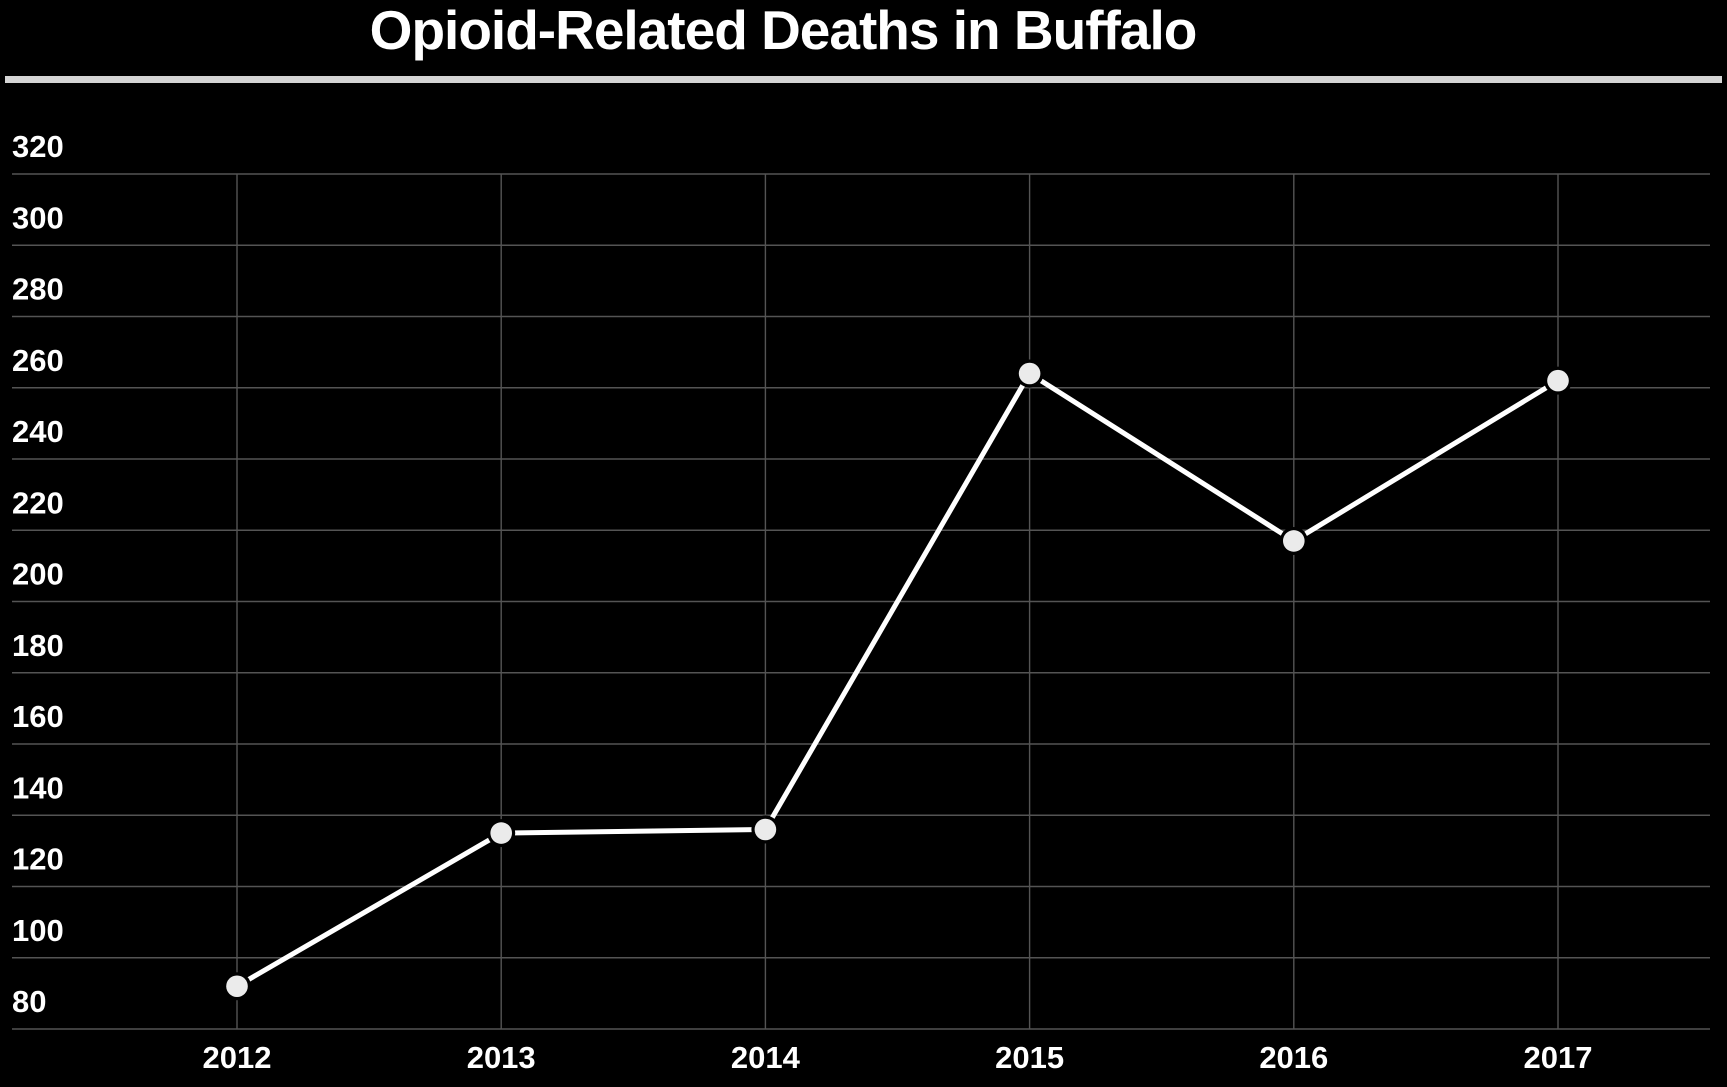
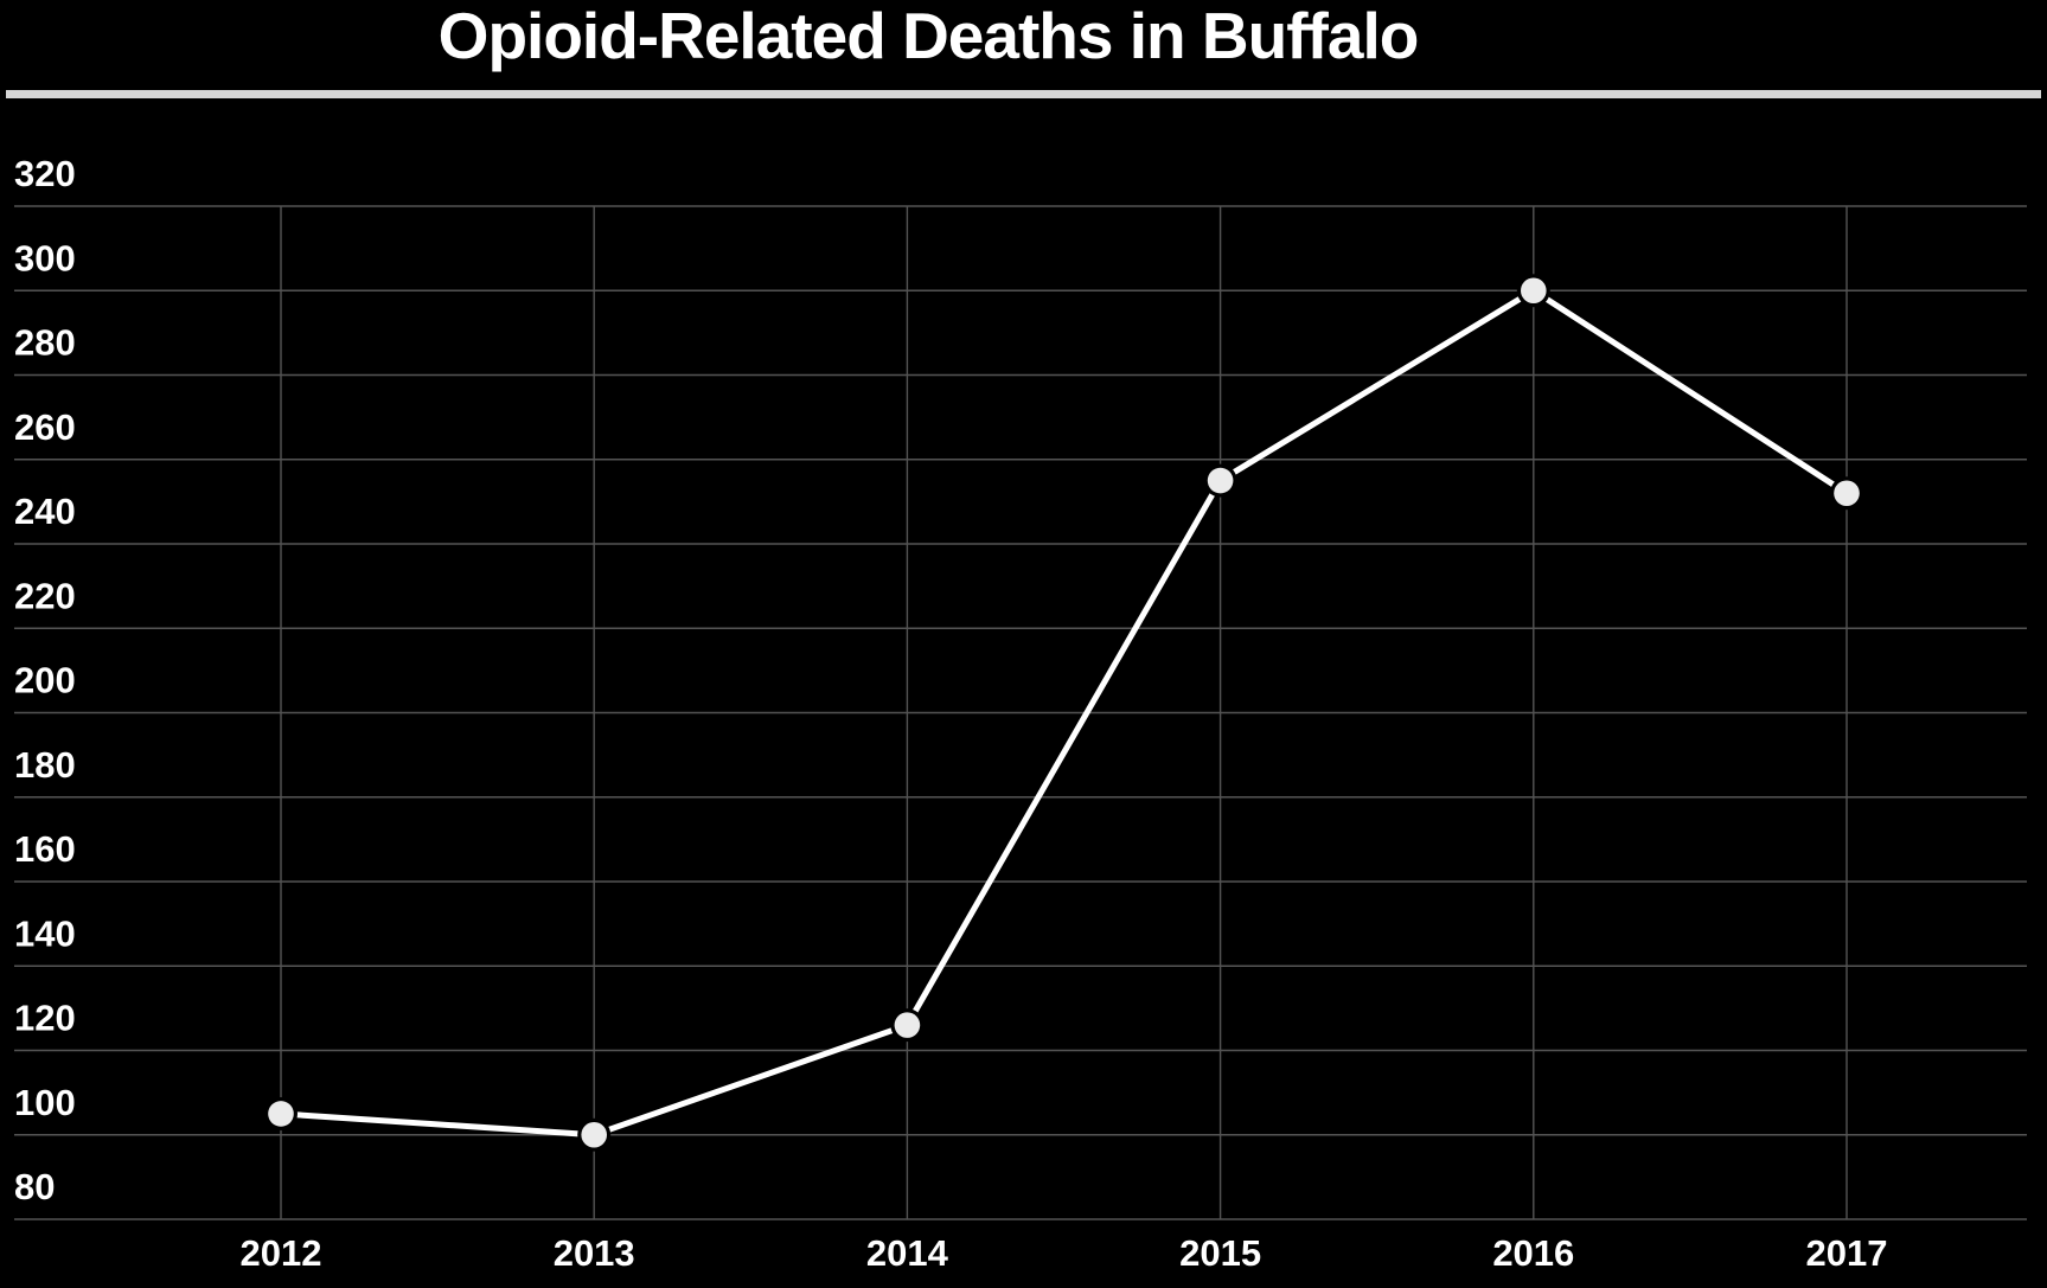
2012: 92 -> 105
2013: 135 -> 100
2014: 136 -> 126
2015: 264 -> 255
2016: 217 -> 300
2017: 262 -> 252
